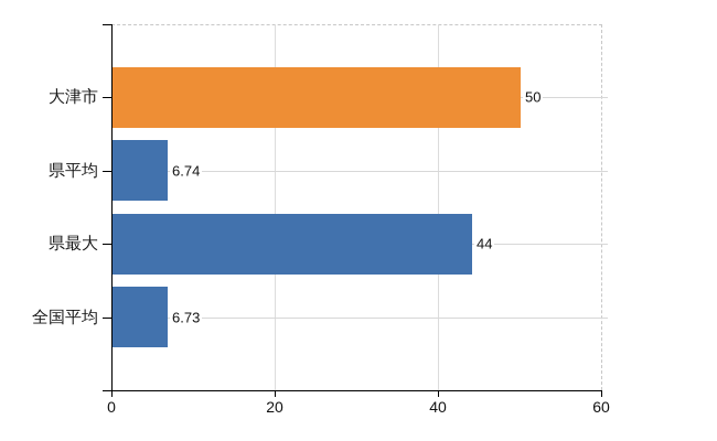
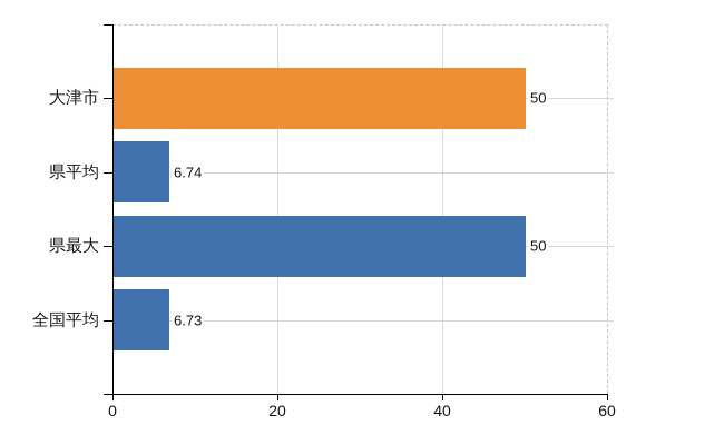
県最大: 44 -> 50
